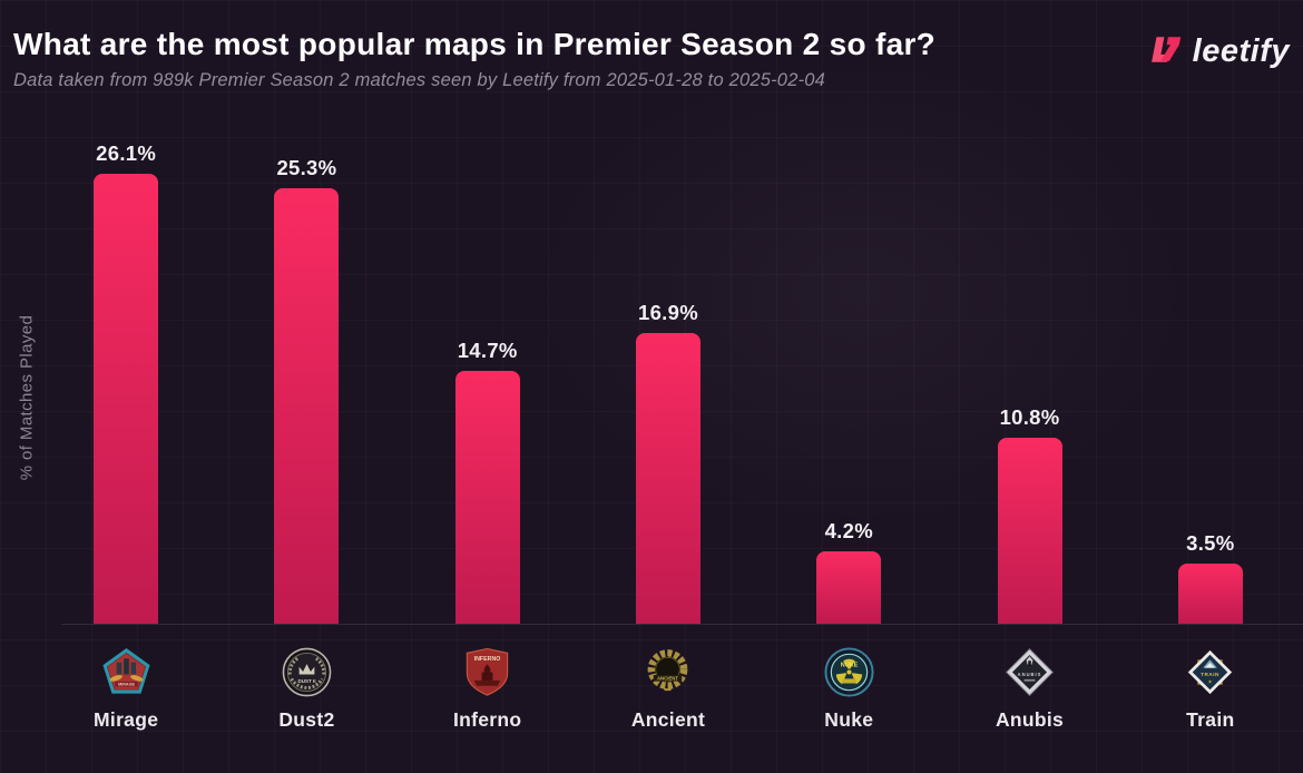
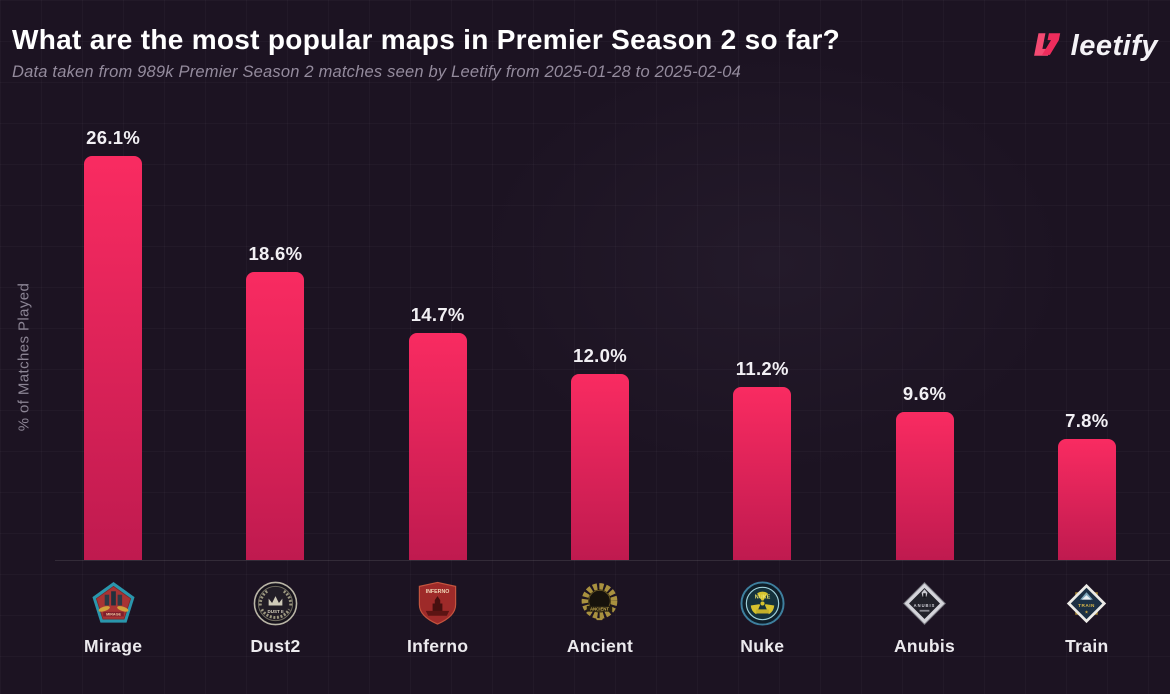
Dust2: 25.3% -> 18.6%
Ancient: 16.9% -> 12.0%
Nuke: 4.2% -> 11.2%
Anubis: 10.8% -> 9.6%
Train: 3.5% -> 7.8%
